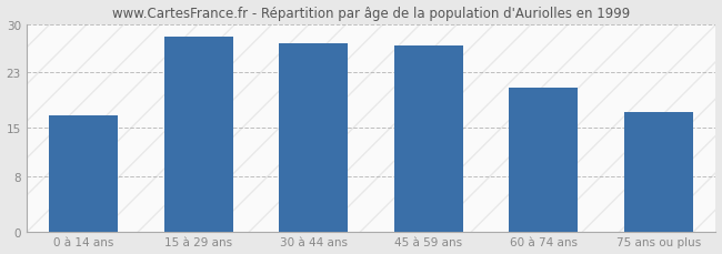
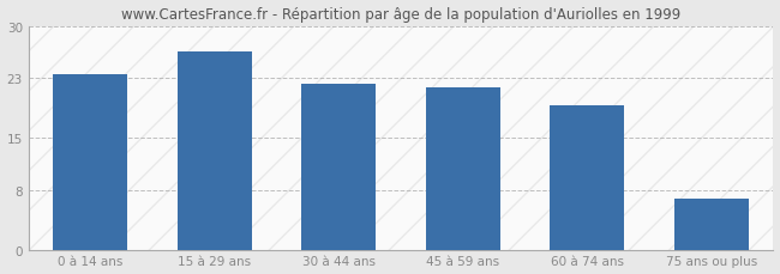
0 à 14 ans: 16.8 -> 23.5
15 à 29 ans: 28.2 -> 26.5
30 à 44 ans: 27.2 -> 22.2
45 à 59 ans: 26.8 -> 21.8
60 à 74 ans: 20.8 -> 19.3
75 ans ou plus: 17.2 -> 6.8
